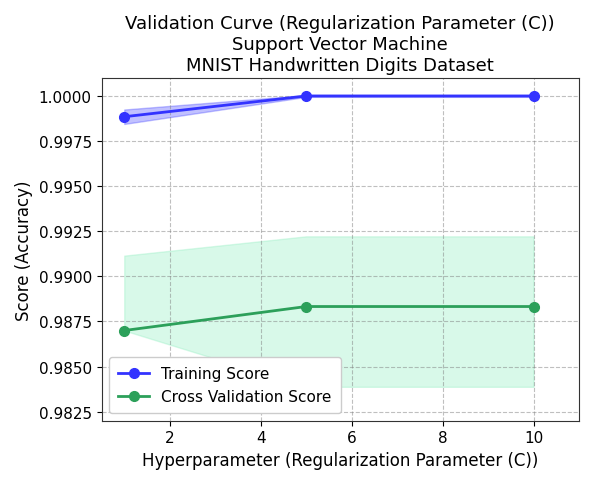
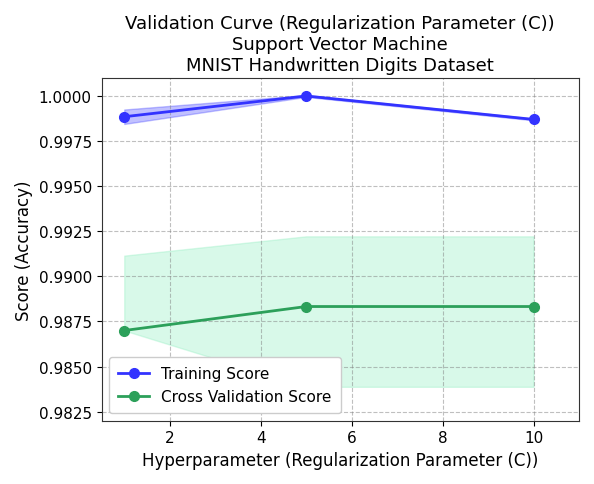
Training Score/10: 1.0000 -> 0.9987
